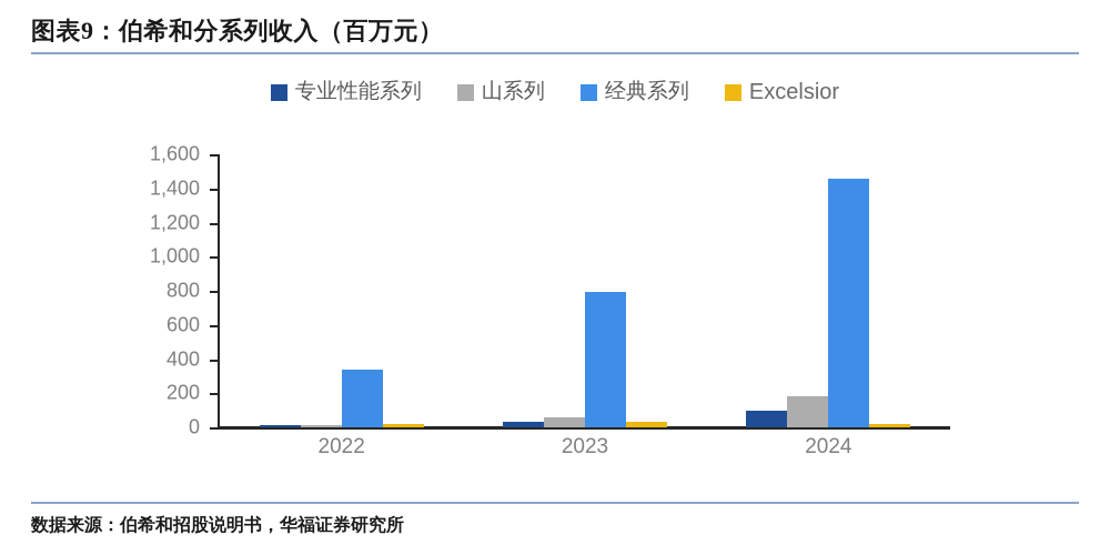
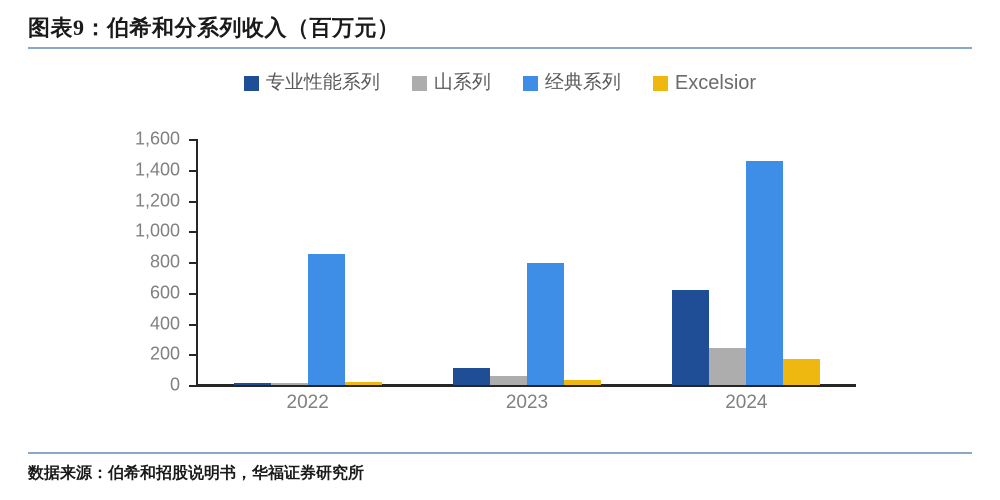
经典系列/2022: 340 -> 850
专业性能系列/2023: 30 -> 110
专业性能系列/2024: 100 -> 620
山系列/2024: 180 -> 240
Excelsior/2024: 20 -> 170
